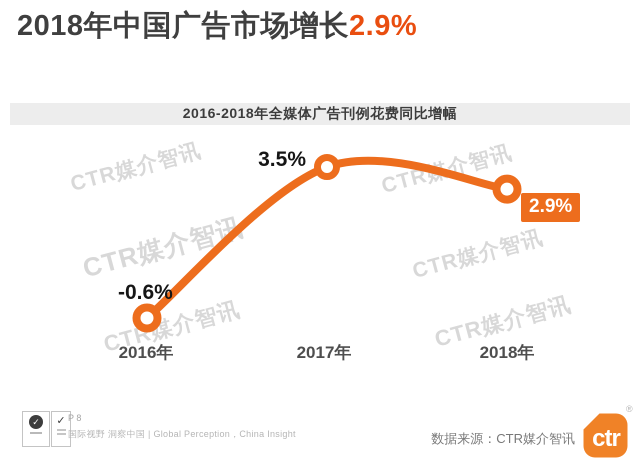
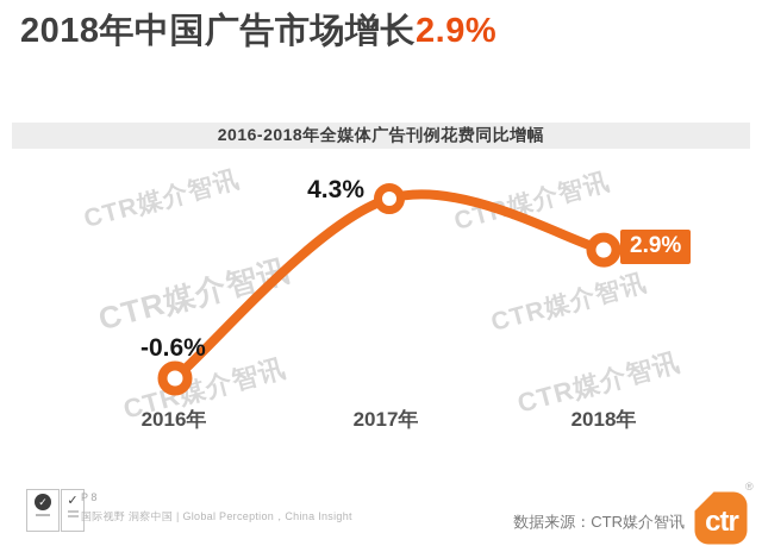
2017年: 3.5% -> 4.3%
